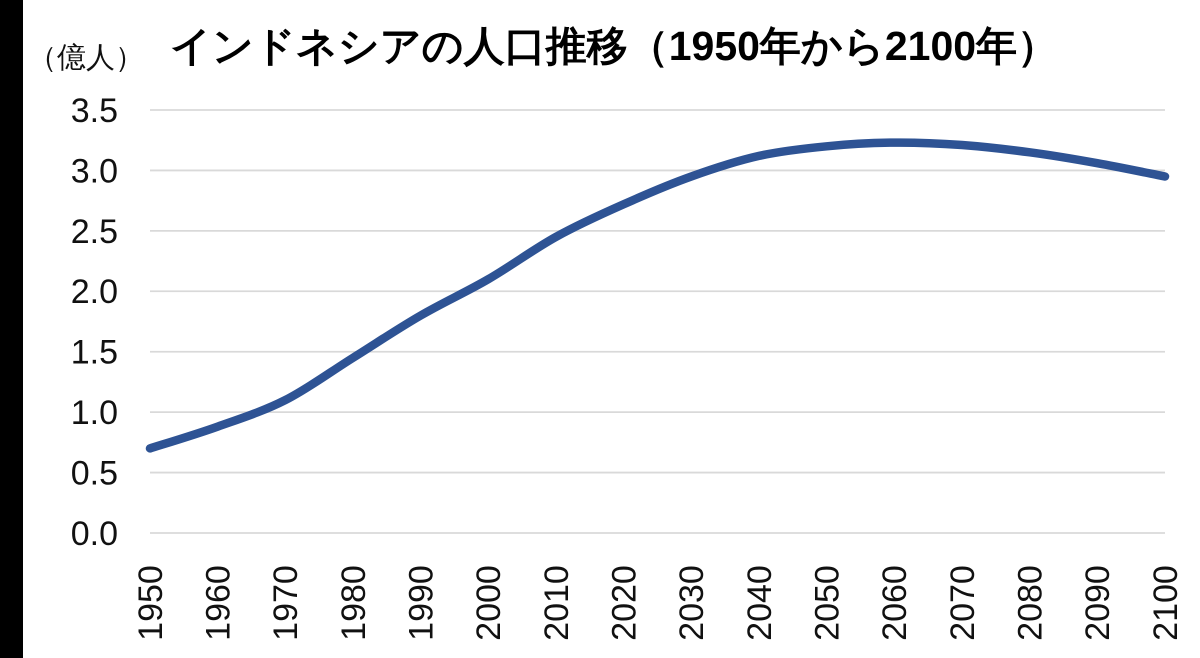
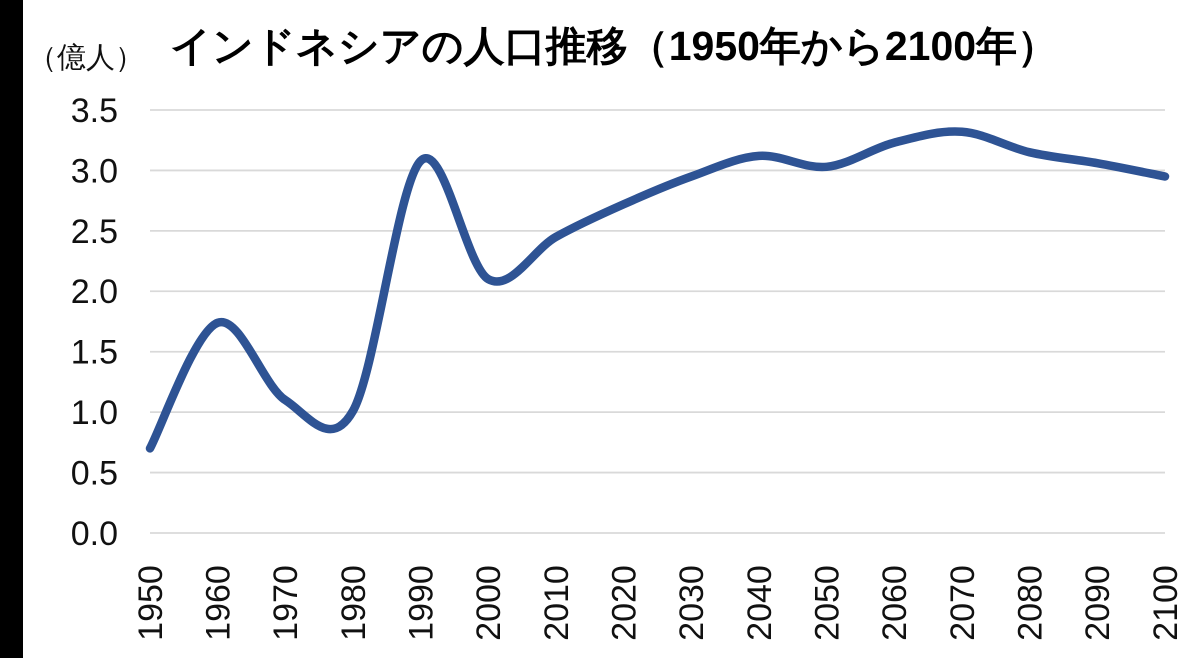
1960: 0.88 -> 1.74
1980: 1.45 -> 1.01
1990: 1.80 -> 3.08
2050: 3.20 -> 3.03
2070: 3.21 -> 3.32
